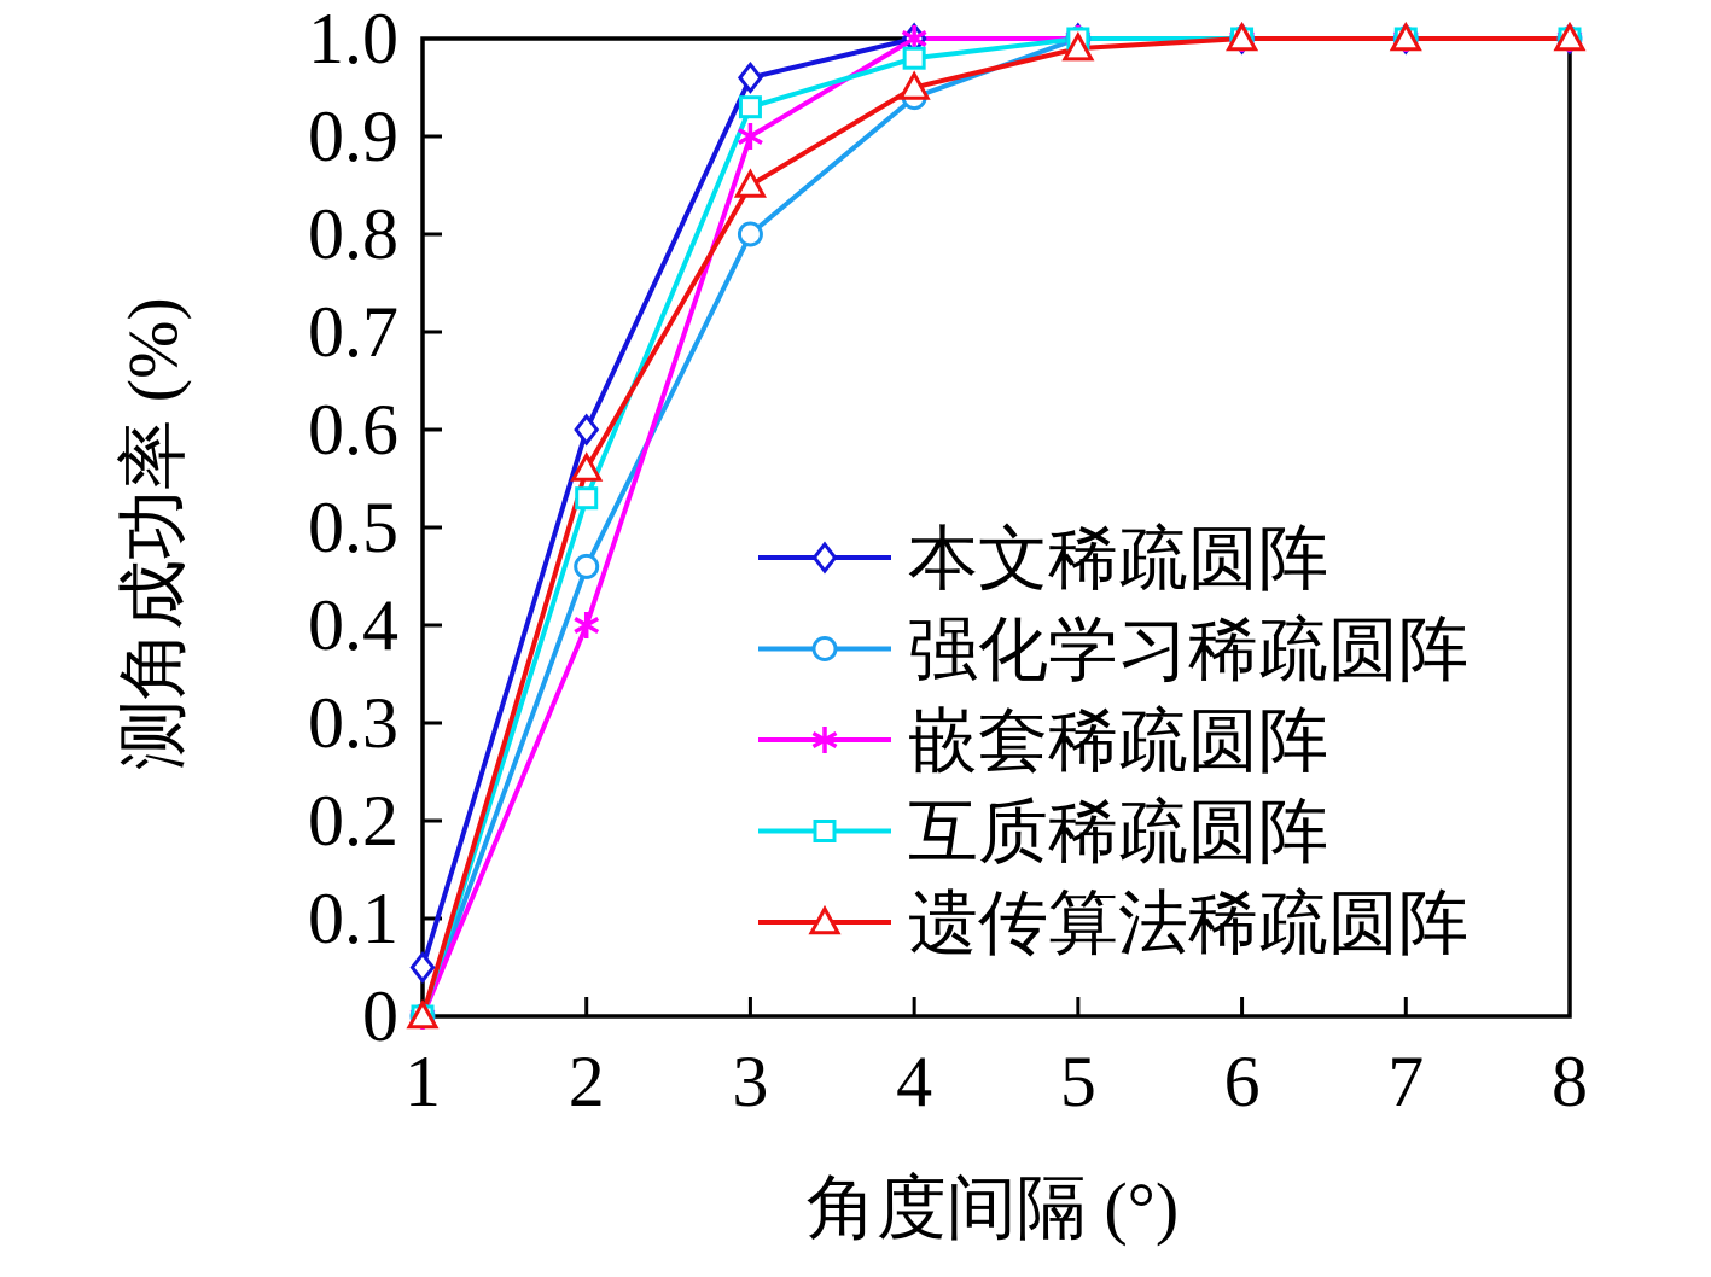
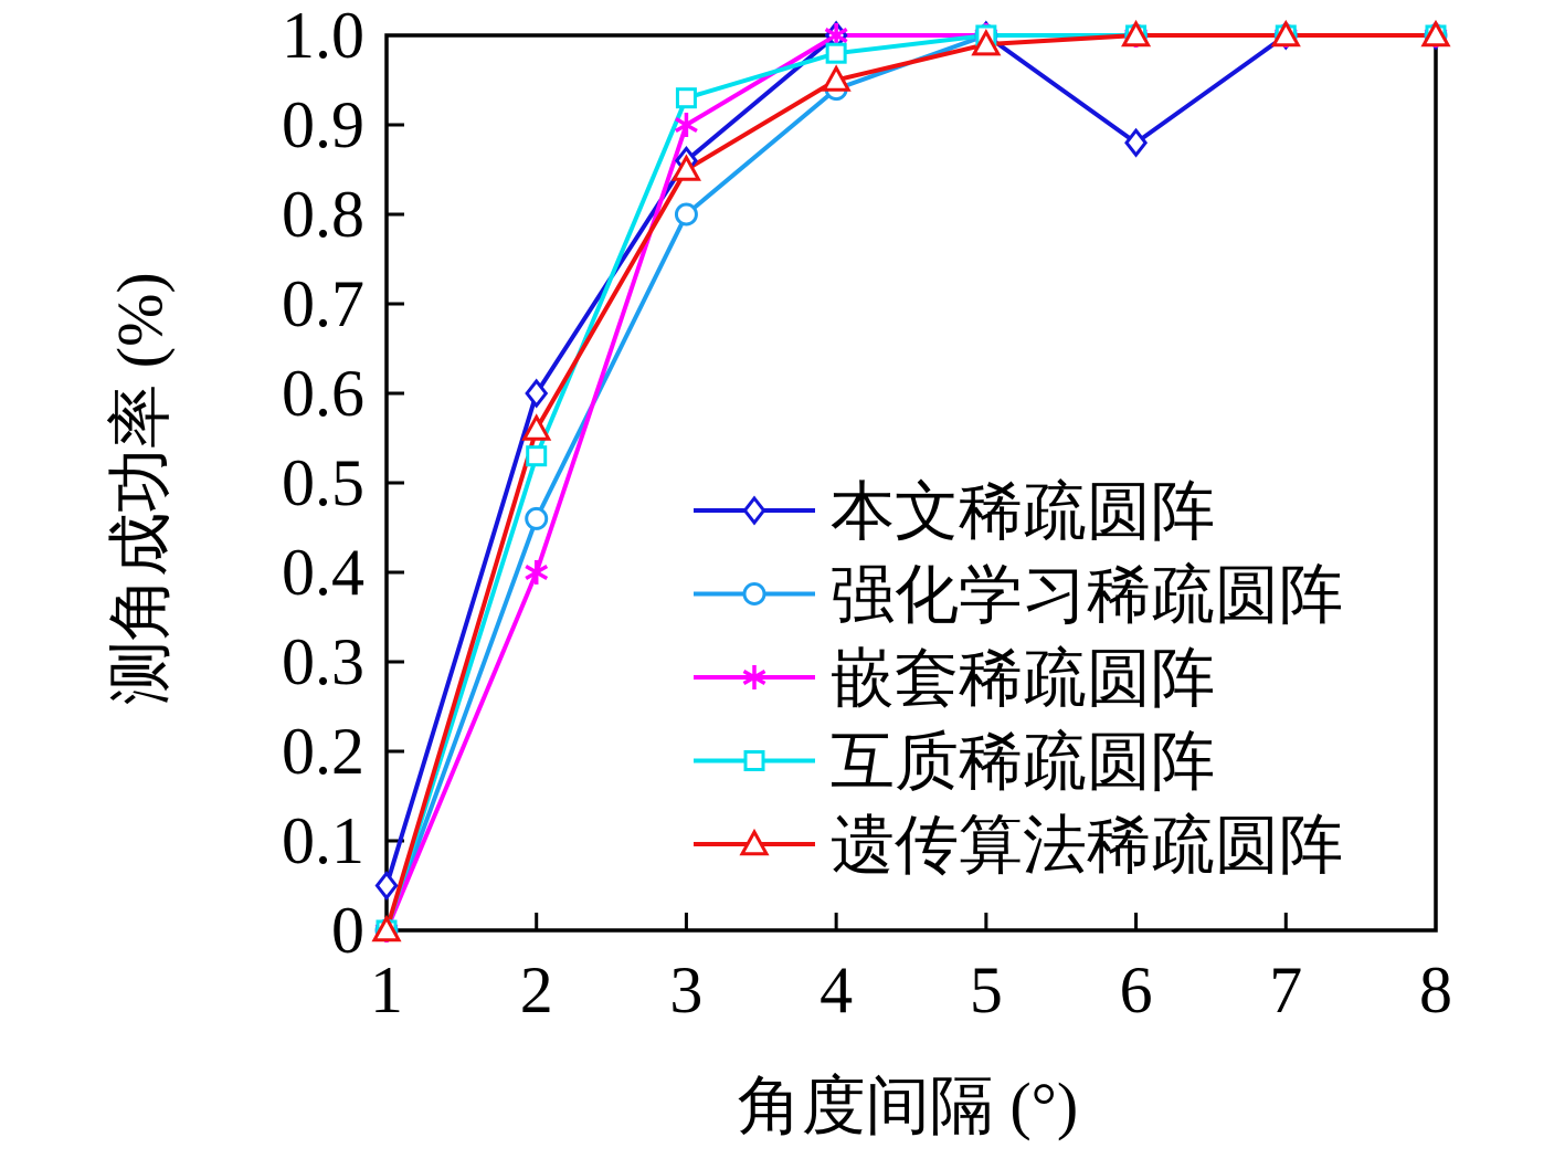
本文稀疏圆阵/3: 0.96 -> 0.86
本文稀疏圆阵/6: 1.00 -> 0.88
